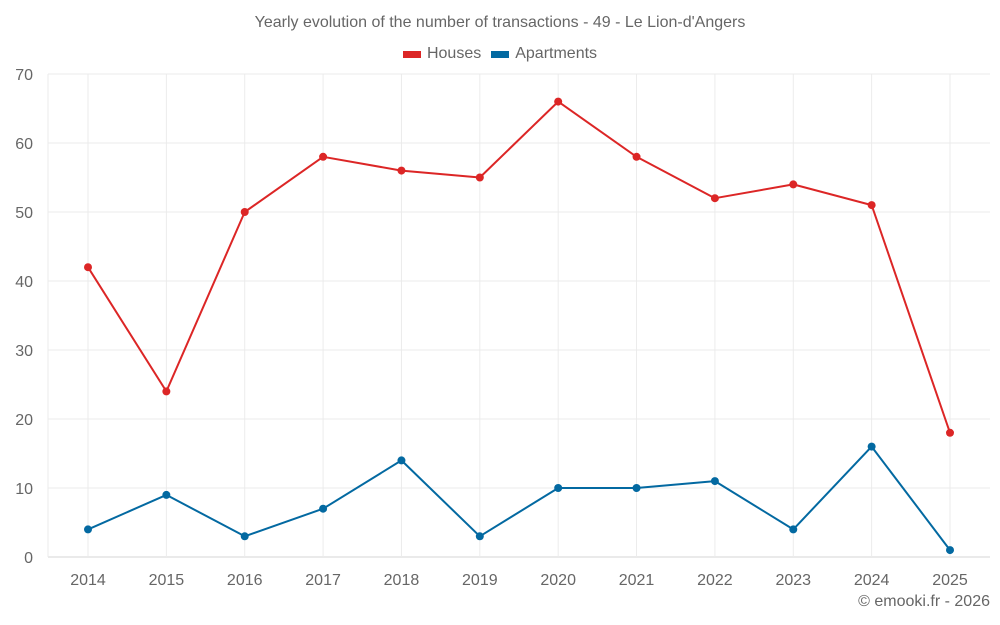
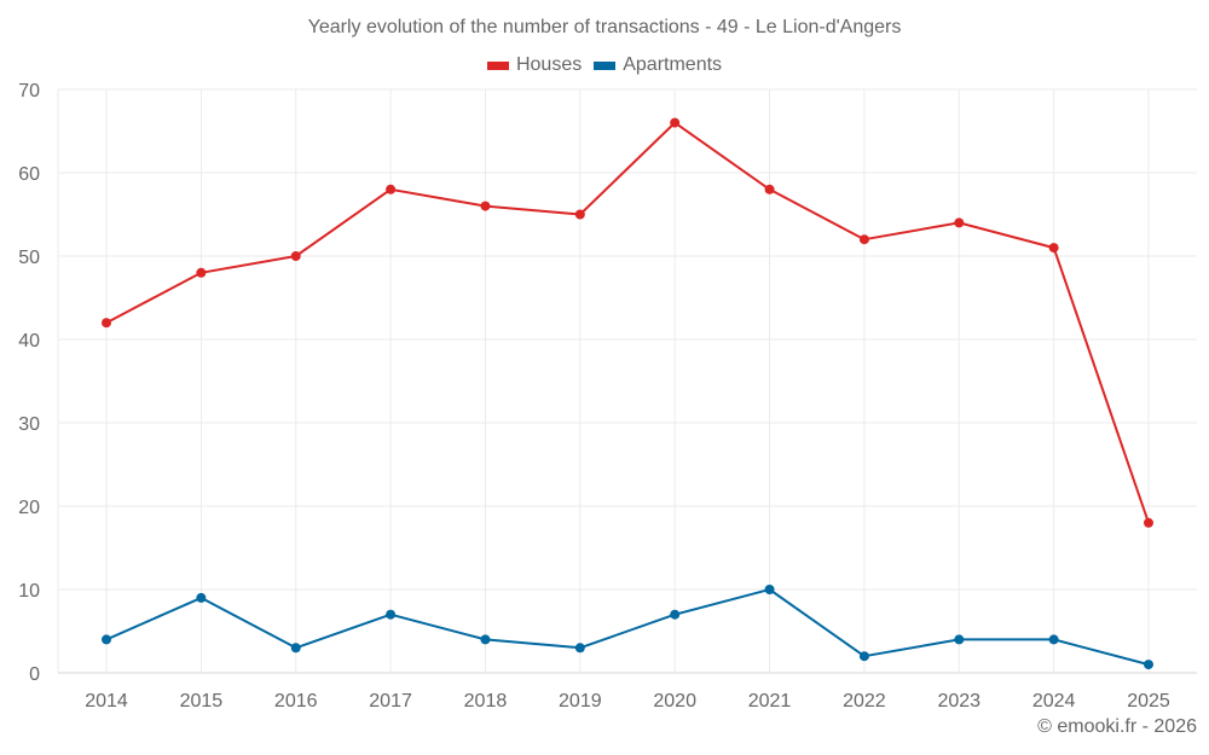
Houses/2015: 24 -> 48
Apartments/2018: 14 -> 4
Apartments/2020: 10 -> 7
Apartments/2022: 11 -> 2
Apartments/2024: 16 -> 4
